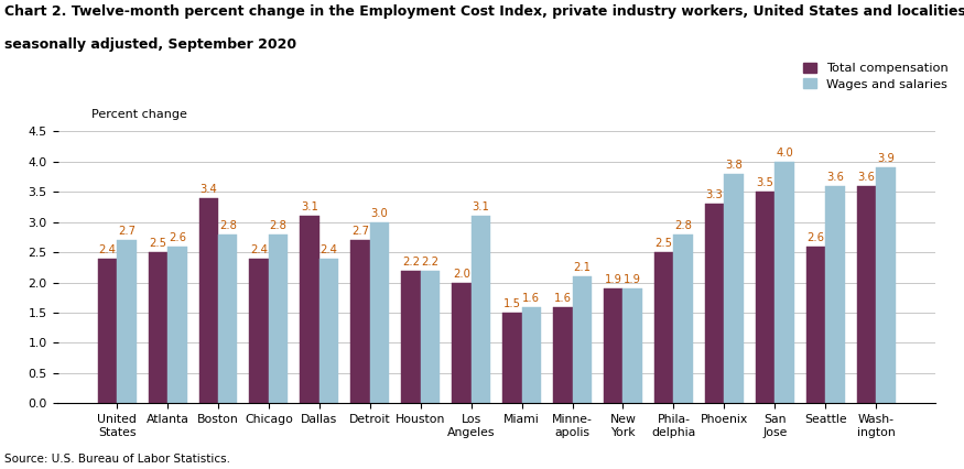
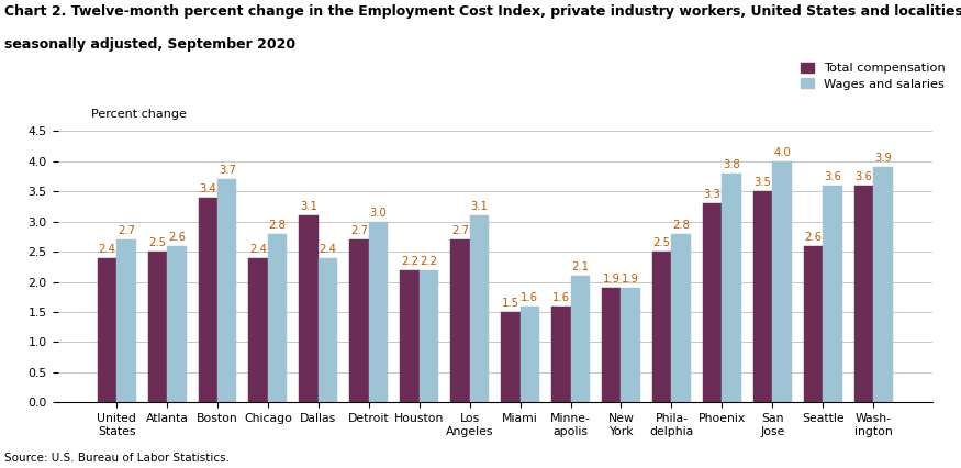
Wages and salaries/Boston: 2.8 -> 3.7
Total compensation/Los Angeles: 2.0 -> 2.7
